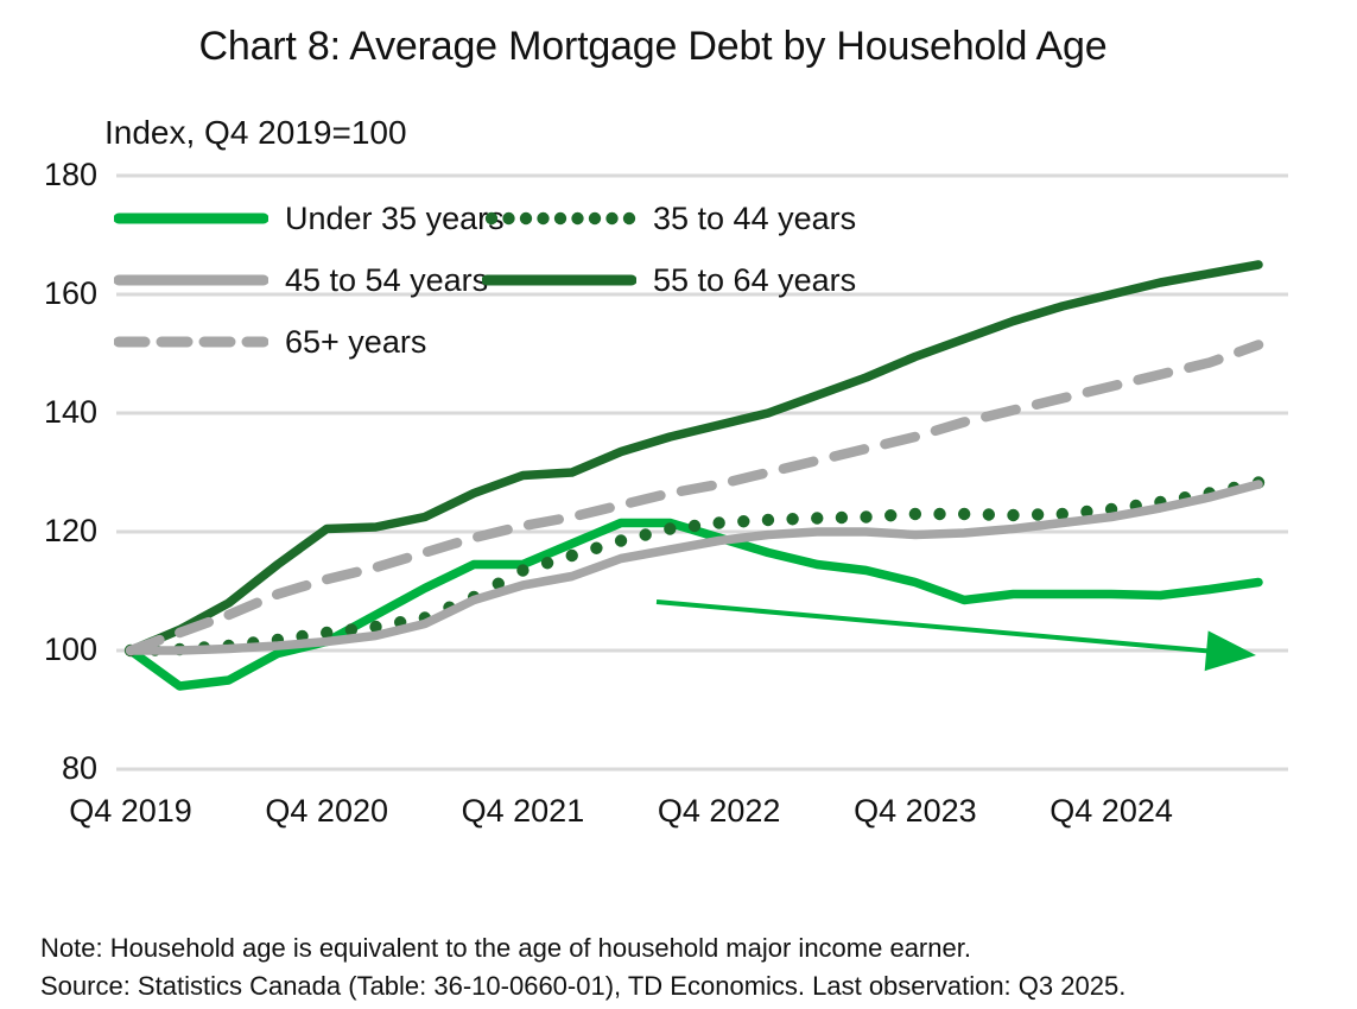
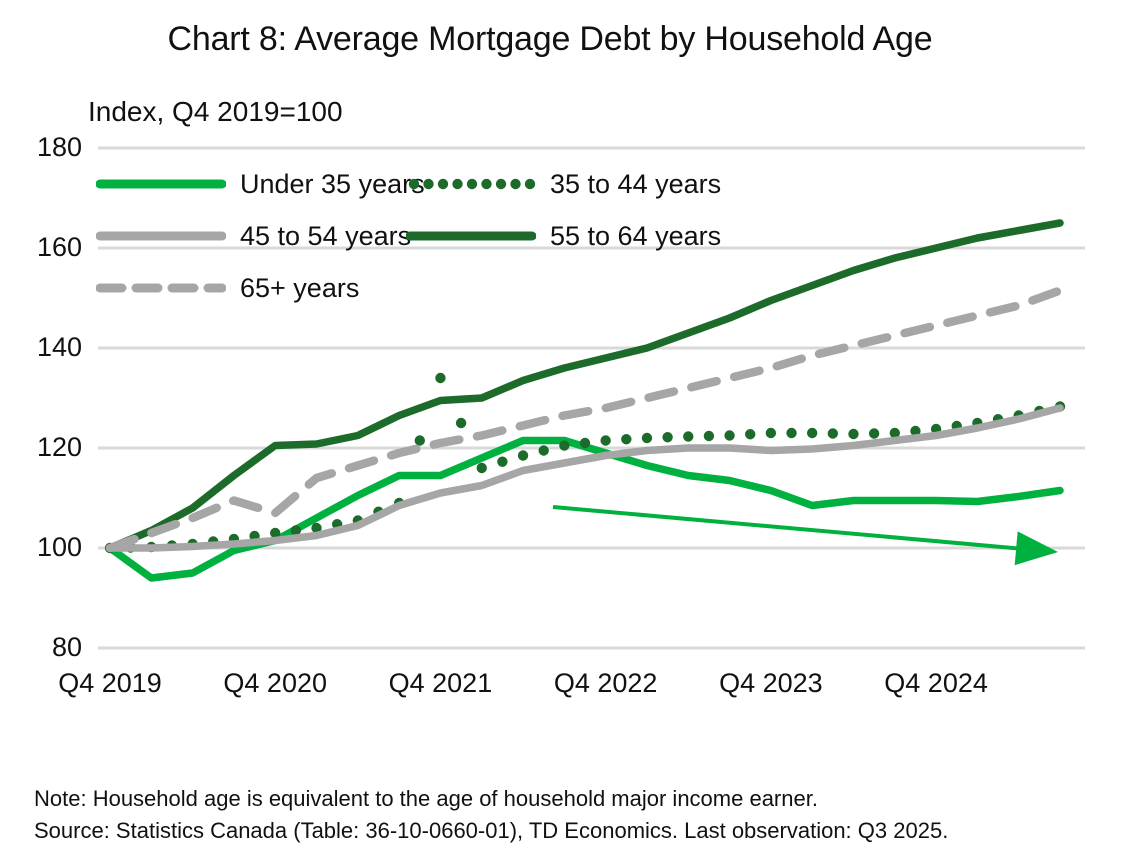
65+ years/Q4 2020: 112 -> 107
35 to 44 years/Q4 2021: 114 -> 134
